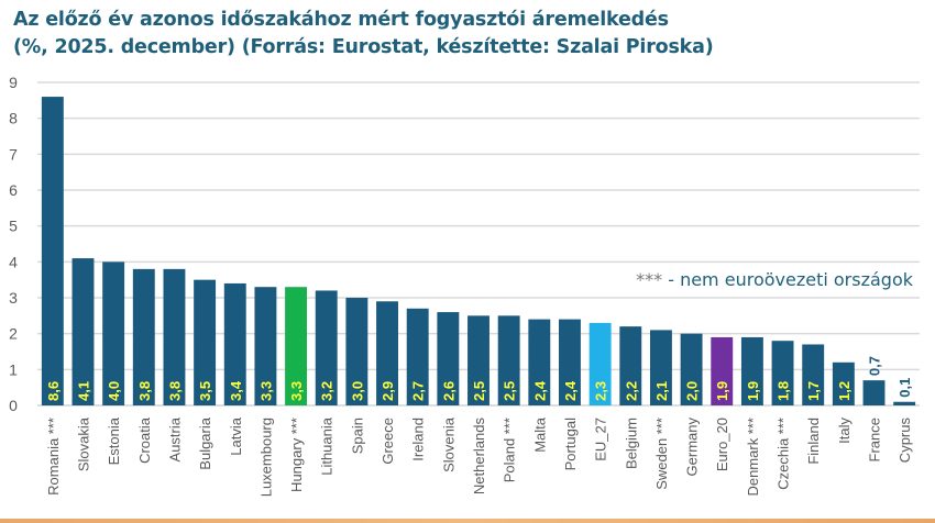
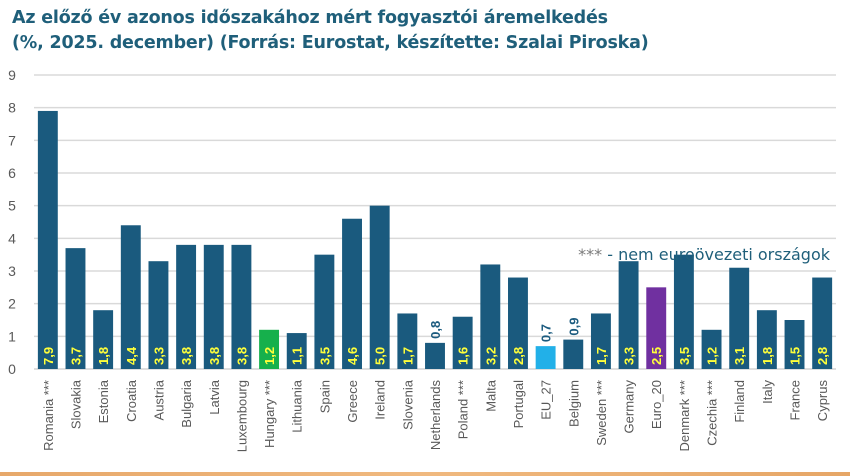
Romania ***: 8,6 -> 7,9
Slovakia: 4,1 -> 3,7
Estonia: 4,0 -> 1,8
Croatia: 3,8 -> 4,4
Austria: 3,8 -> 3,3
Bulgaria: 3,5 -> 3,8
Latvia: 3,4 -> 3,8
Luxembourg: 3,3 -> 3,8
Hungary ***: 3,3 -> 1,2
Lithuania: 3,2 -> 1,1
Spain: 3,0 -> 3,5
Greece: 2,9 -> 4,6
Ireland: 2,7 -> 5,0
Slovenia: 2,6 -> 1,7
Netherlands: 2,5 -> 0,8
Poland ***: 2,5 -> 1,6
Malta: 2,4 -> 3,2
Portugal: 2,4 -> 2,8
EU_27: 2,3 -> 0,7
Belgium: 2,2 -> 0,9
Sweden ***: 2,1 -> 1,7
Germany: 2,0 -> 3,3
Euro_20: 1,9 -> 2,5
Denmark ***: 1,9 -> 3,5
Czechia ***: 1,8 -> 1,2
Finland: 1,7 -> 3,1
Italy: 1,2 -> 1,8
France: 0,7 -> 1,5
Cyprus: 0,1 -> 2,8
